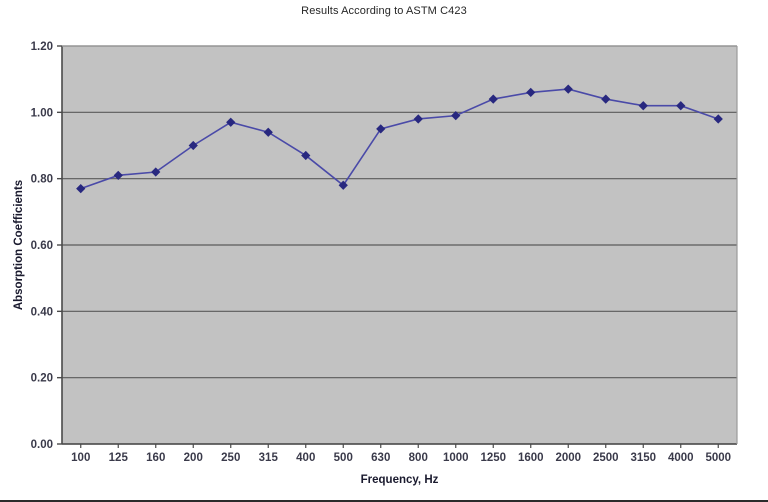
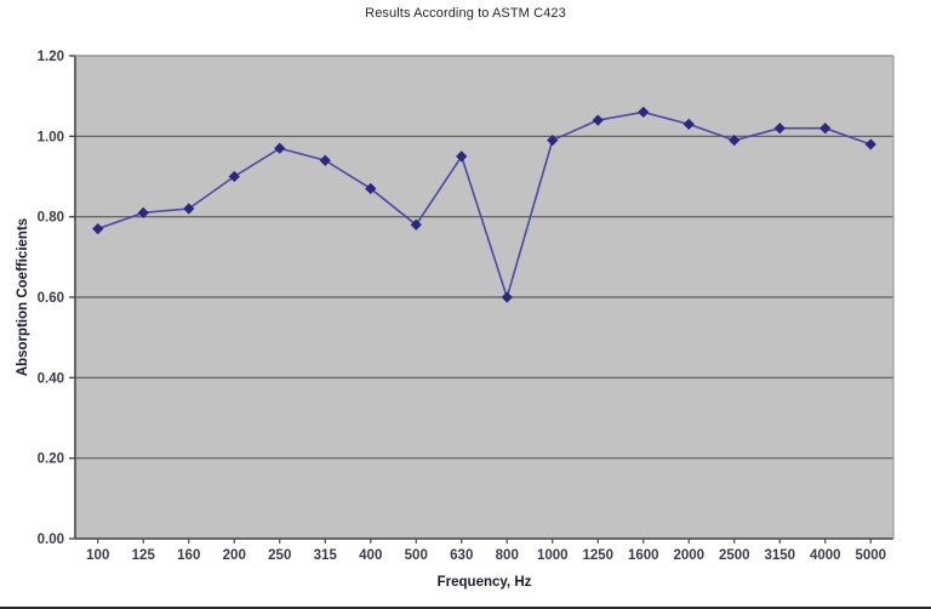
800: 0.98 -> 0.60
2000: 1.07 -> 1.03
2500: 1.04 -> 0.99
